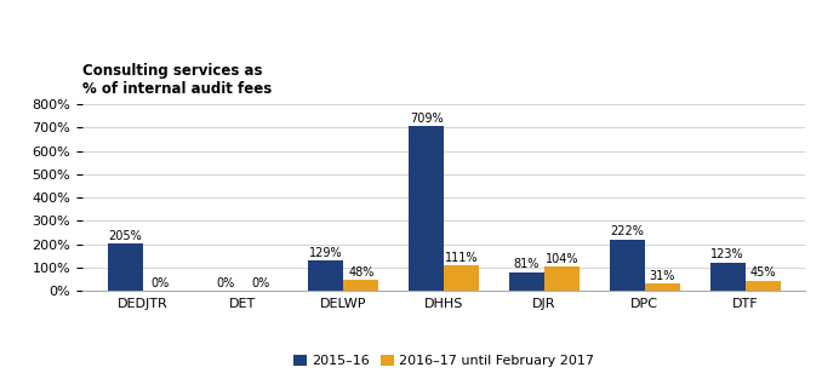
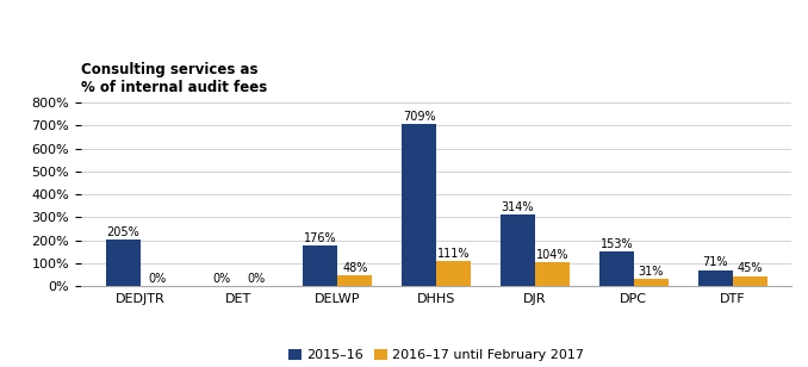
2015–16/DELWP: 129% -> 176%
2015–16/DJR: 81% -> 314%
2015–16/DPC: 222% -> 153%
2015–16/DTF: 123% -> 71%
